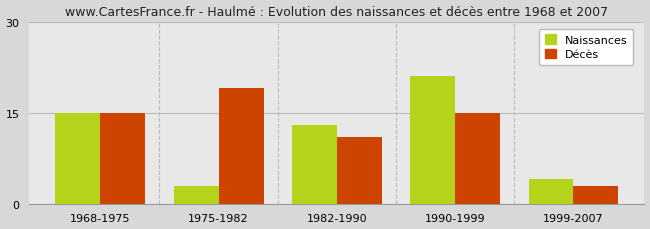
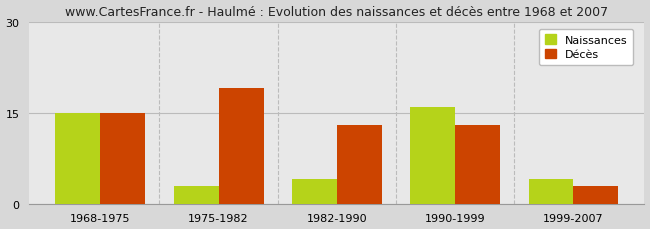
Naissances/1982-1990: 13 -> 4
Décès/1982-1990: 11 -> 13
Naissances/1990-1999: 21 -> 16
Décès/1990-1999: 15 -> 13
